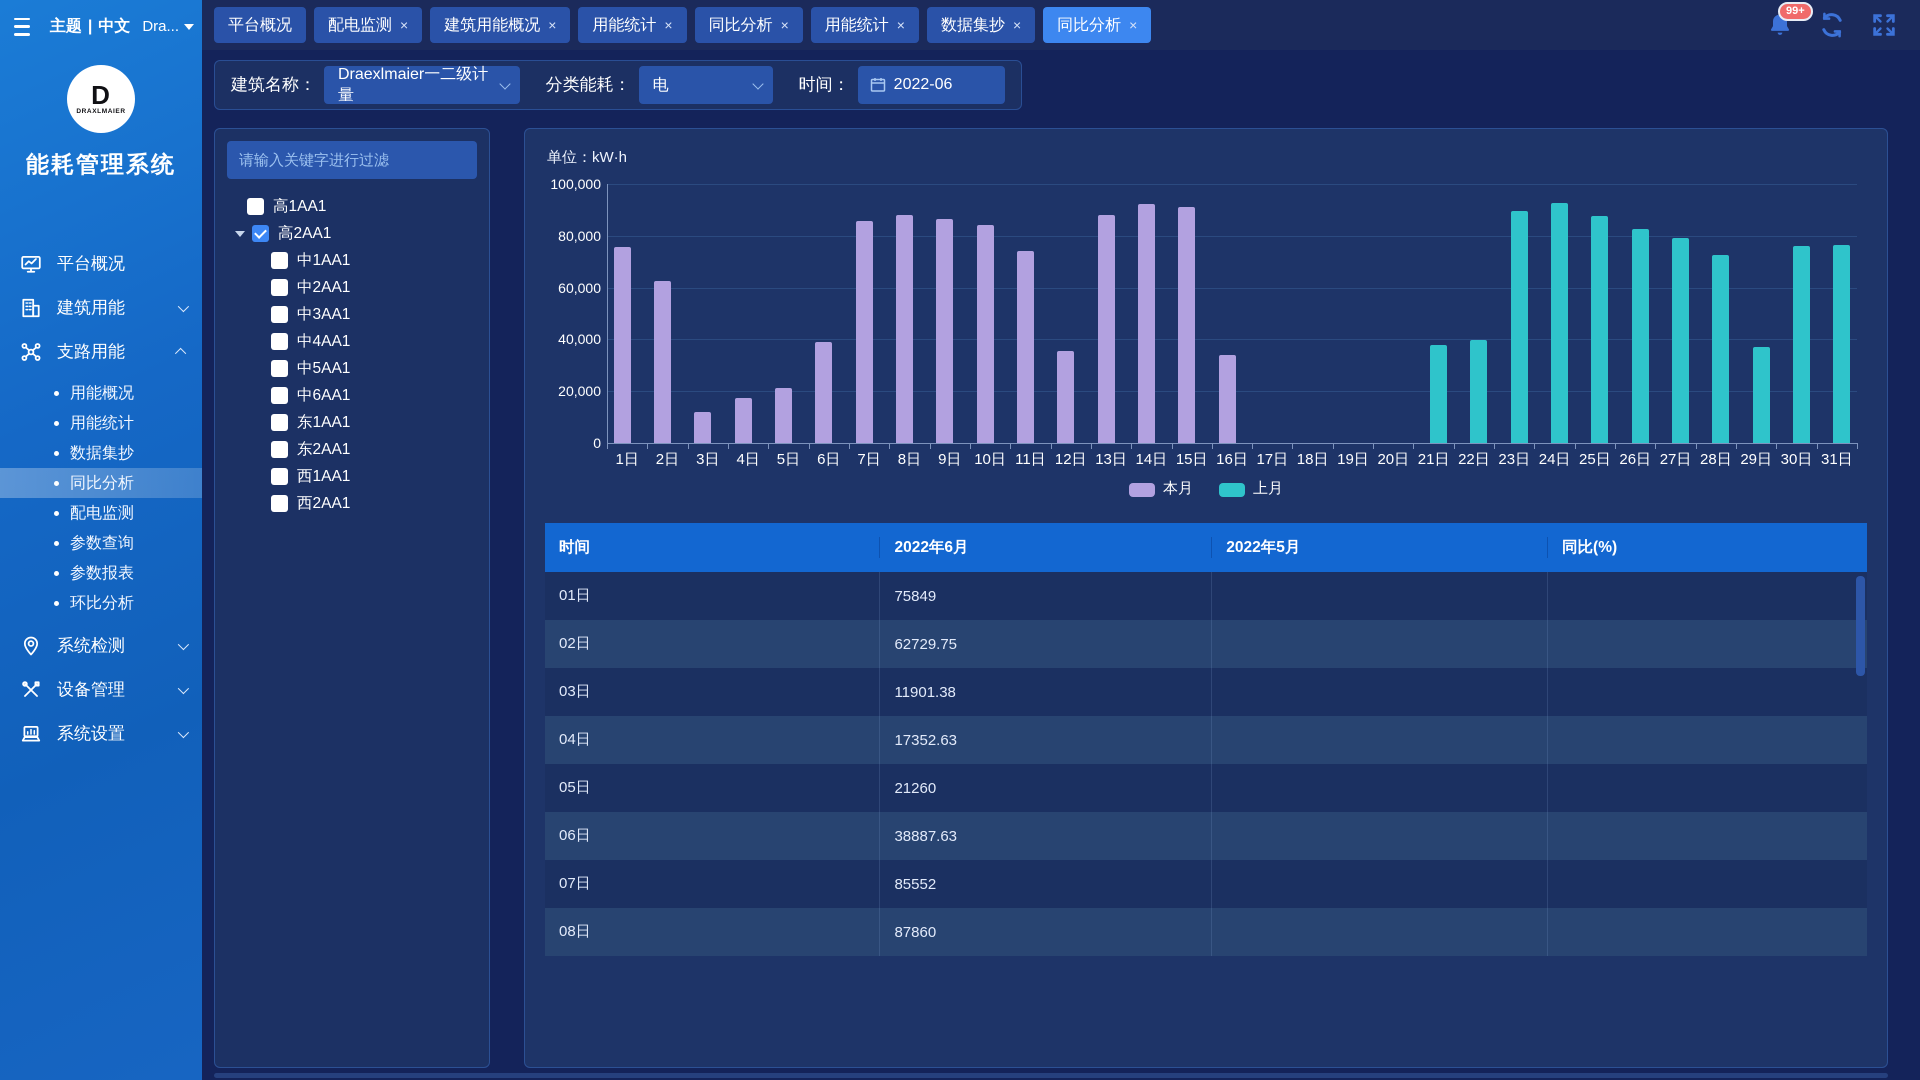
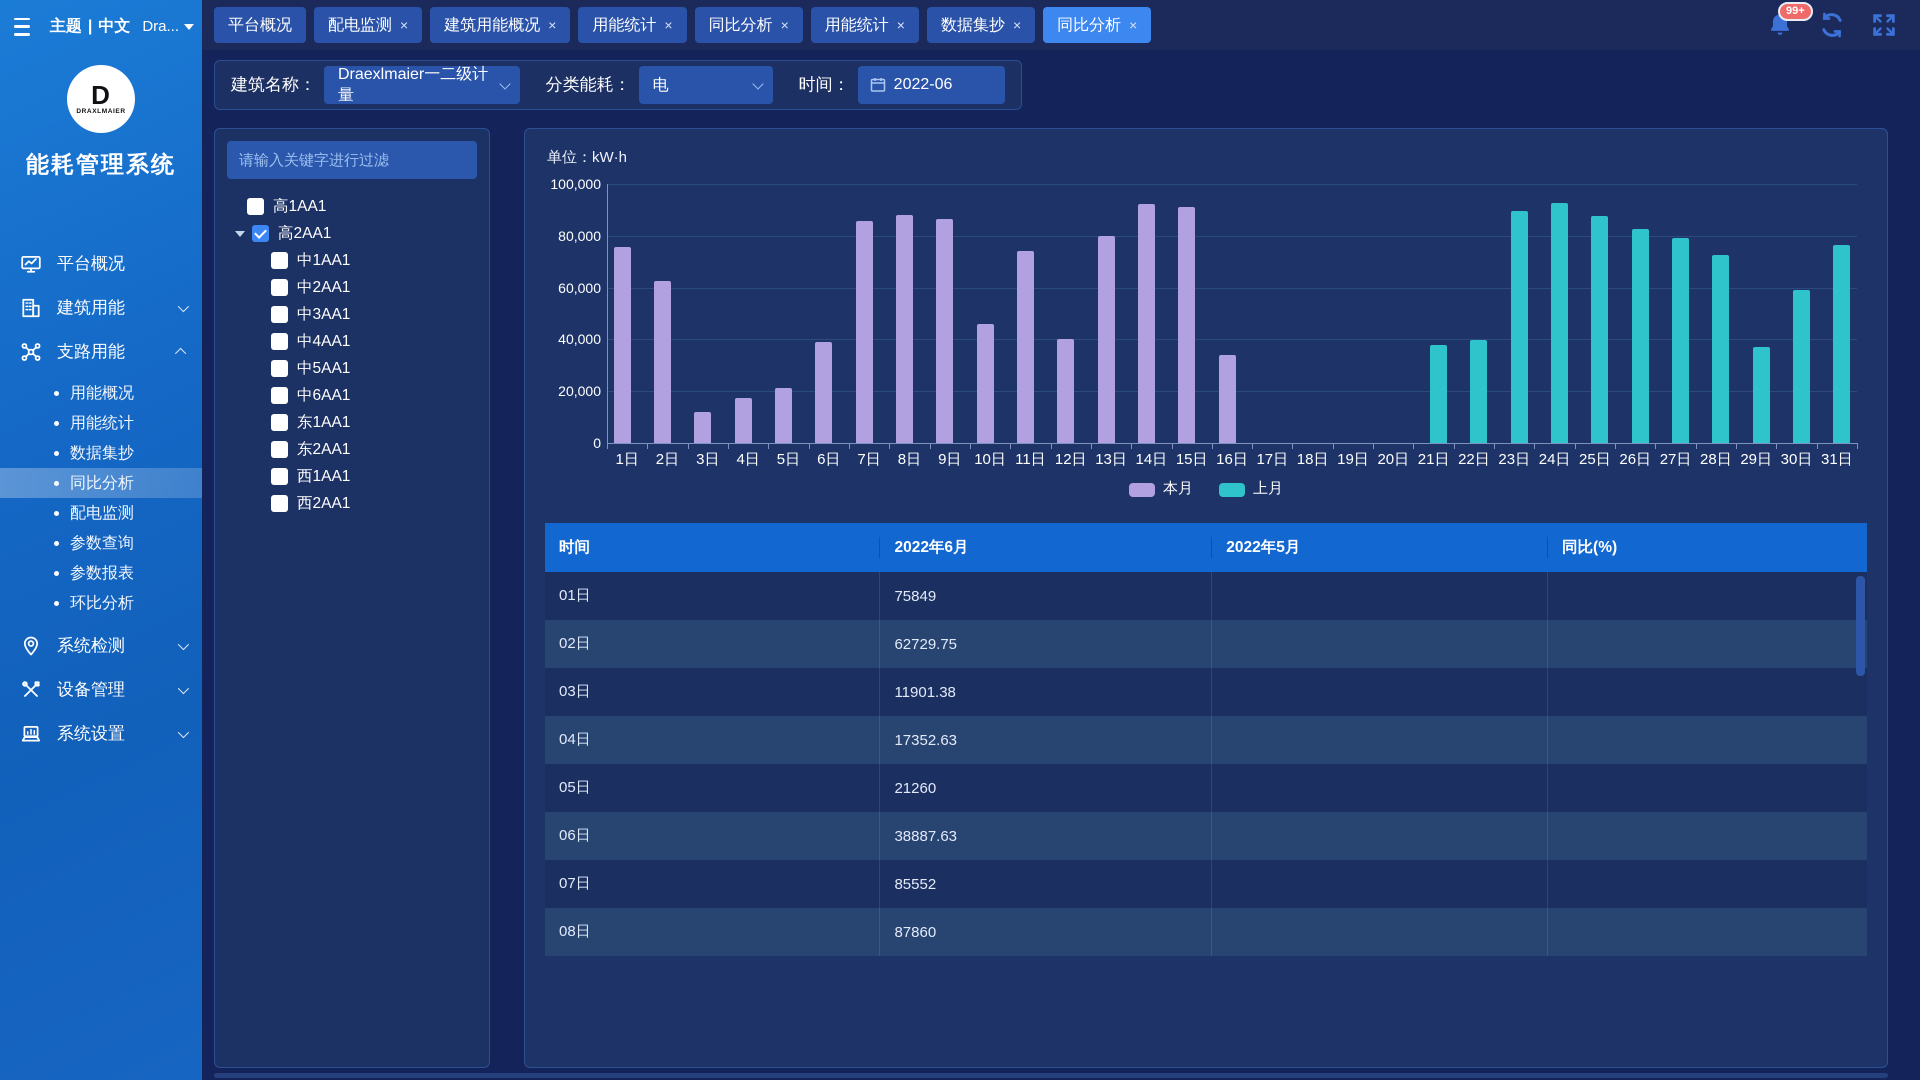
本月/10日: 84000 -> 46000
本月/12日: 36000 -> 40000
本月/13日: 88000 -> 80000
上月/30日: 76000 -> 59000
